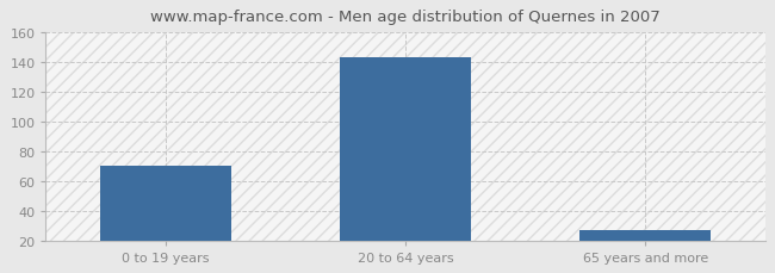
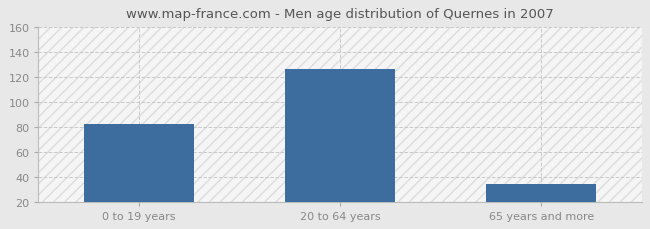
0 to 19 years: 70 -> 82
20 to 64 years: 143 -> 126
65 years and more: 27 -> 34
